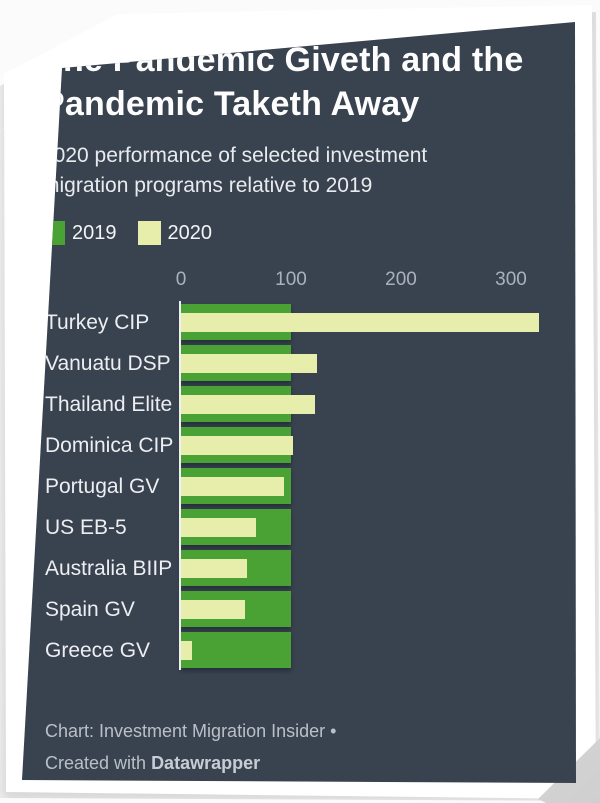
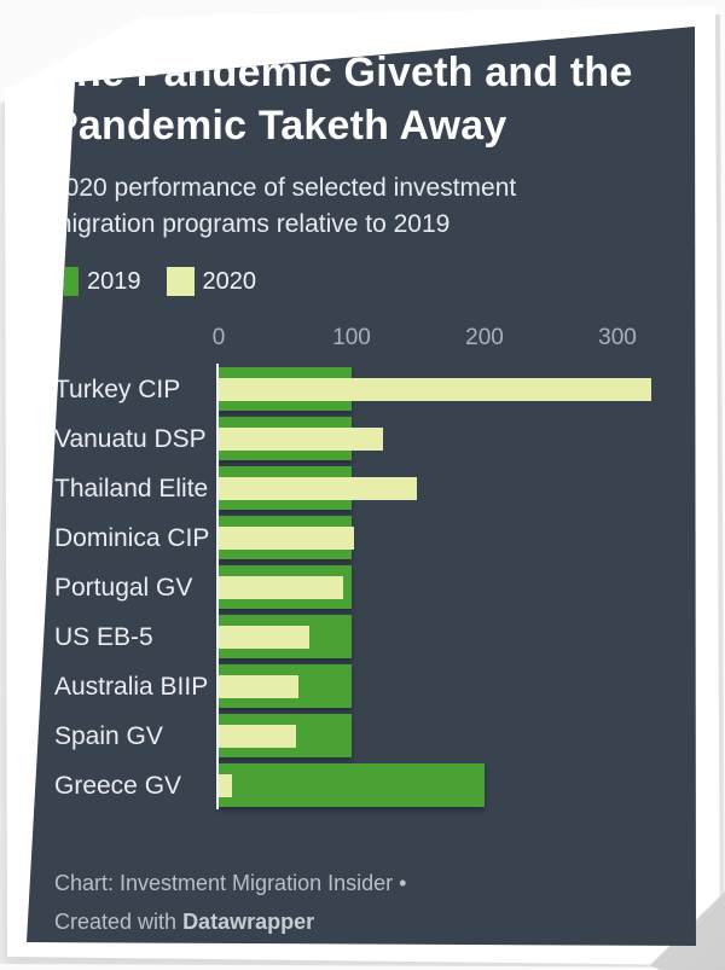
2020/Thailand Elite: 122 -> 149
2019/Greece GV: 100 -> 200
